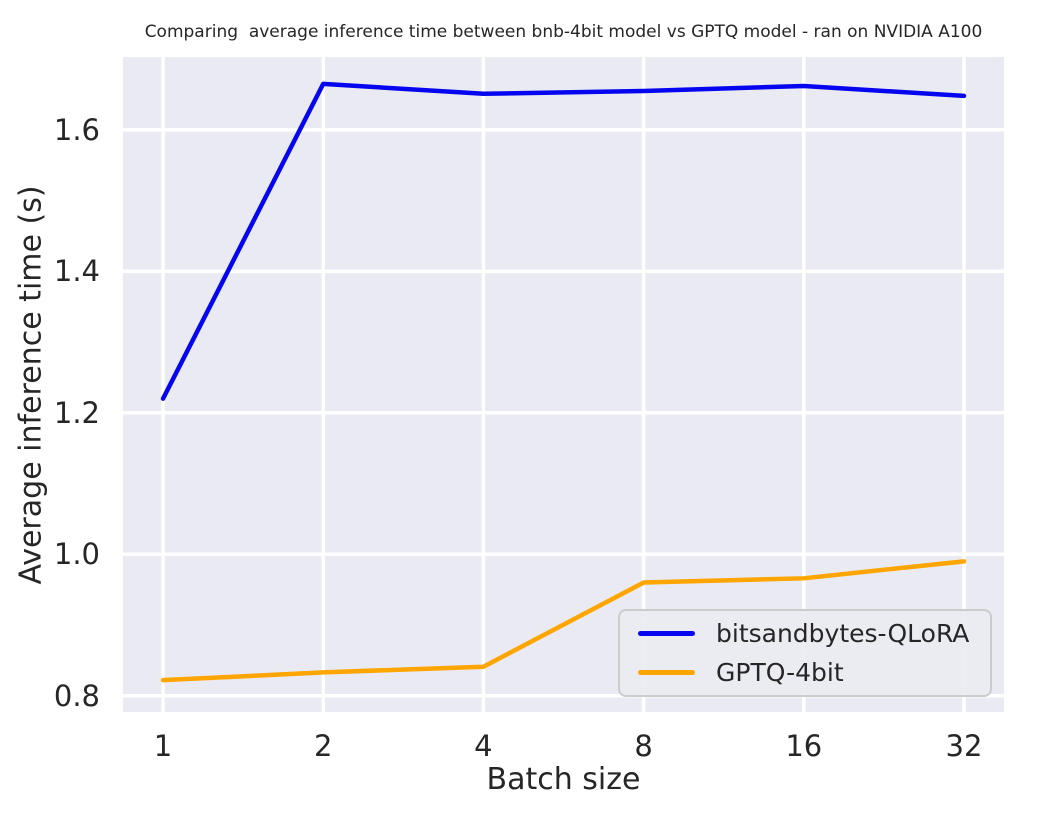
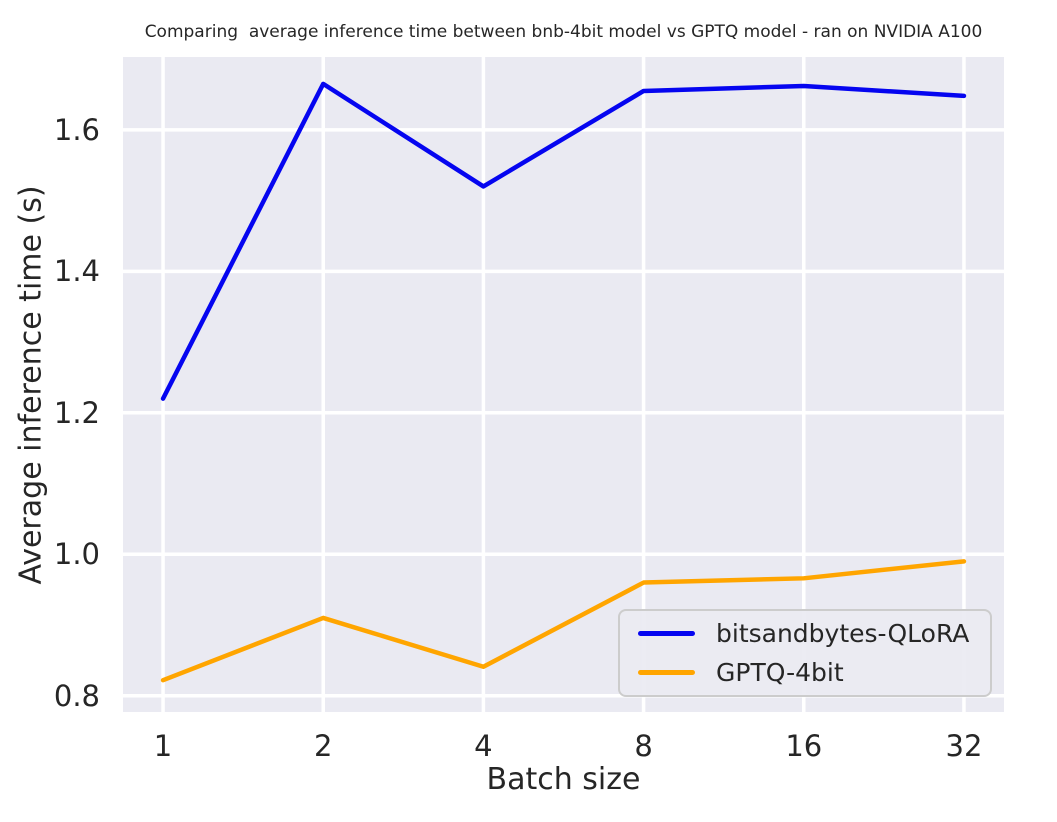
GPTQ-4bit/2: 0.83 -> 0.91
bitsandbytes-QLoRA/4: 1.65 -> 1.52
